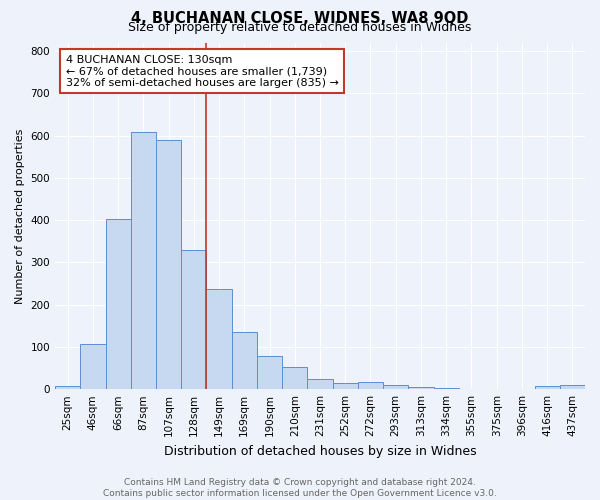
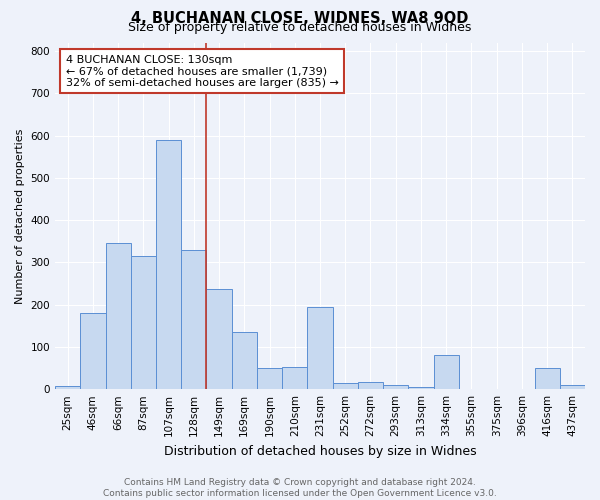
46sqm: 107 -> 180
66sqm: 403 -> 345
87sqm: 608 -> 315
190sqm: 79 -> 50
231sqm: 25 -> 195
334sqm: 2 -> 80
416sqm: 8 -> 50
